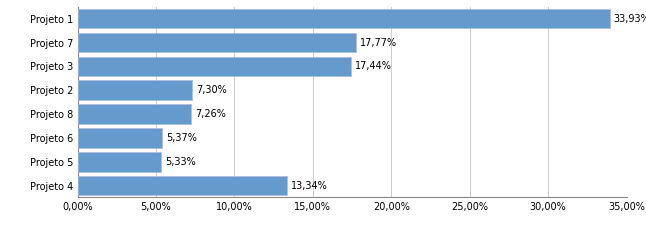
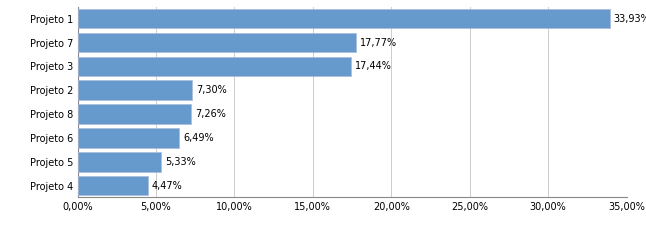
Projeto 6: 5,37% -> 6,49%
Projeto 4: 13,34% -> 4,47%
